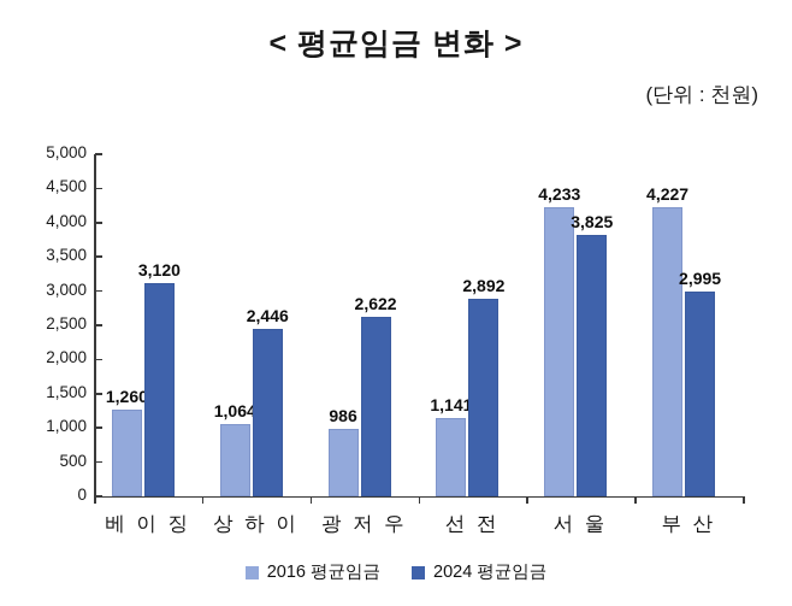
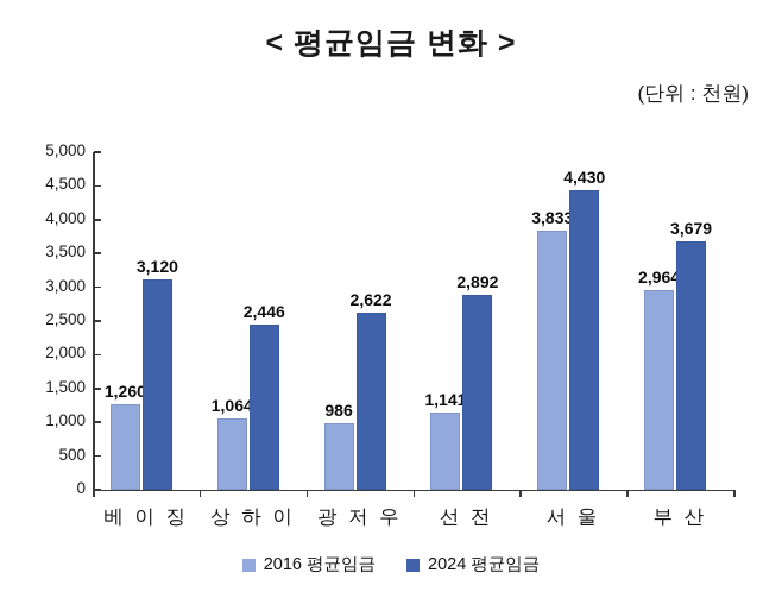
2016 평균임금/서 울: 4,233 -> 3,833
2024 평균임금/서 울: 3,825 -> 4,430
2016 평균임금/부 산: 4,227 -> 2,964
2024 평균임금/부 산: 2,995 -> 3,679
